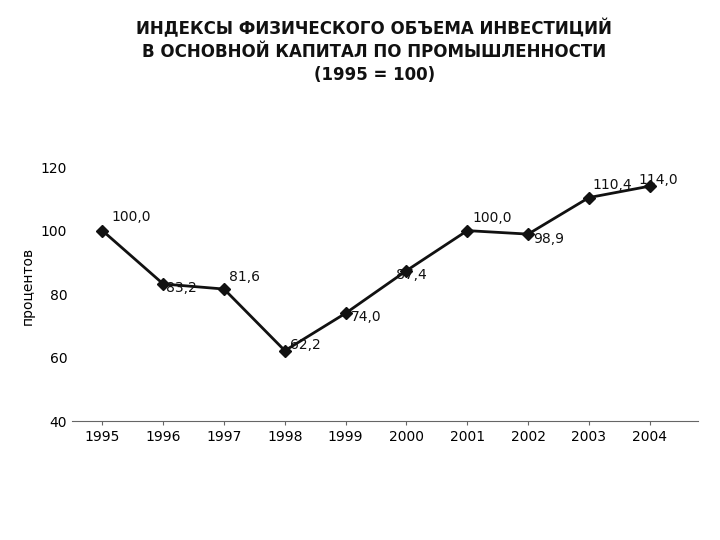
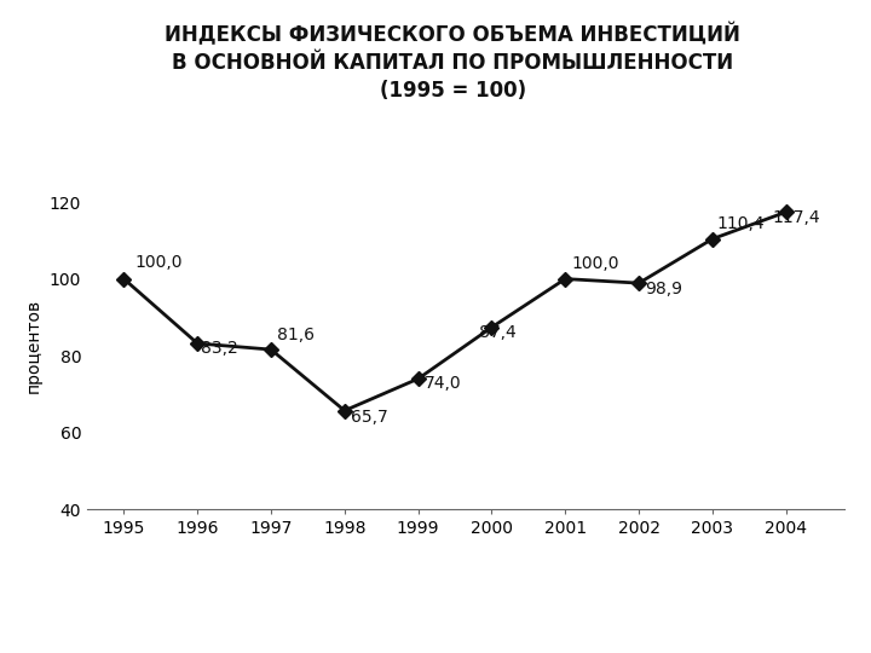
1998: 62,2 -> 65,7
2004: 114,0 -> 117,4
